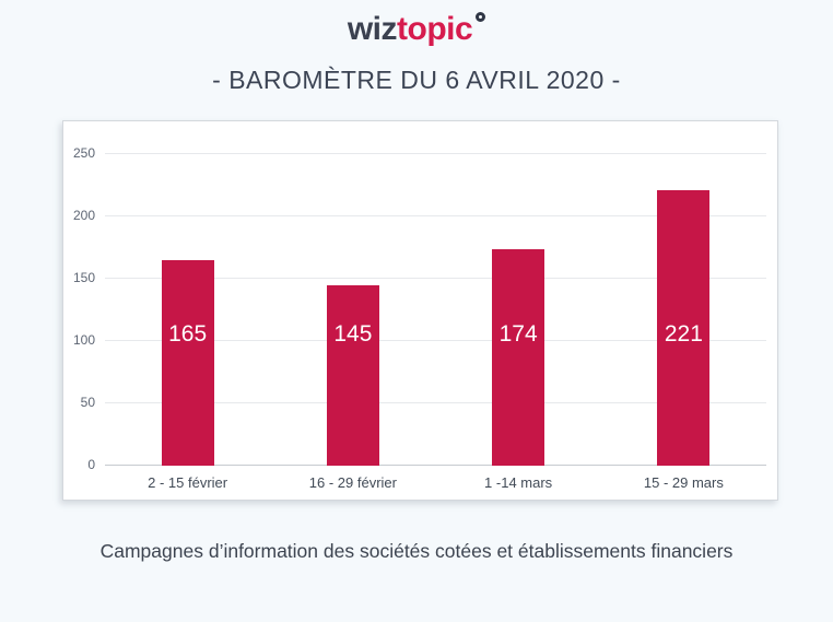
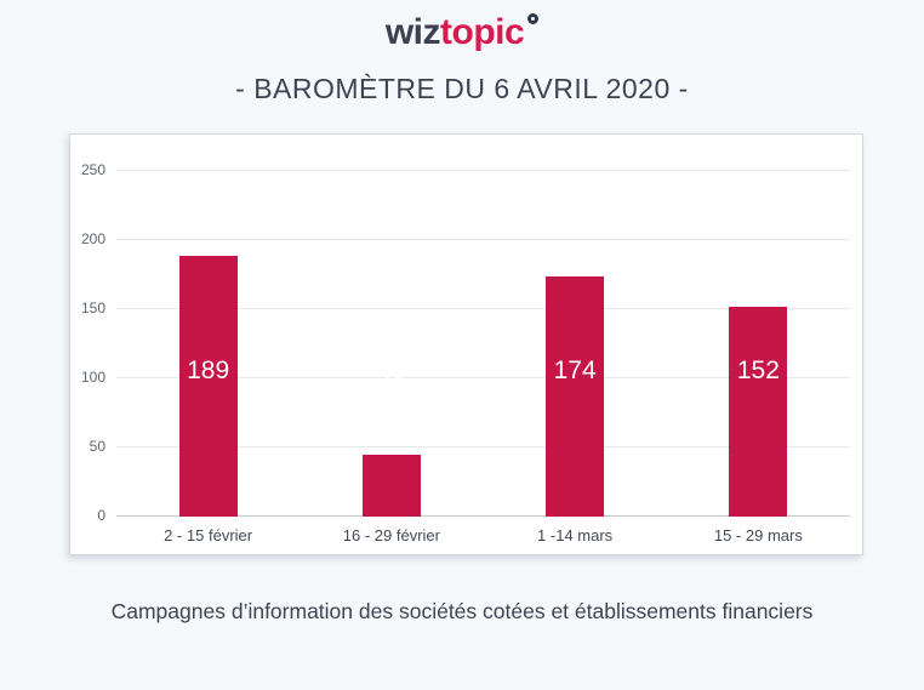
2 - 15 février: 165 -> 189
16 - 29 février: 145 -> 45
15 - 29 mars: 221 -> 152
